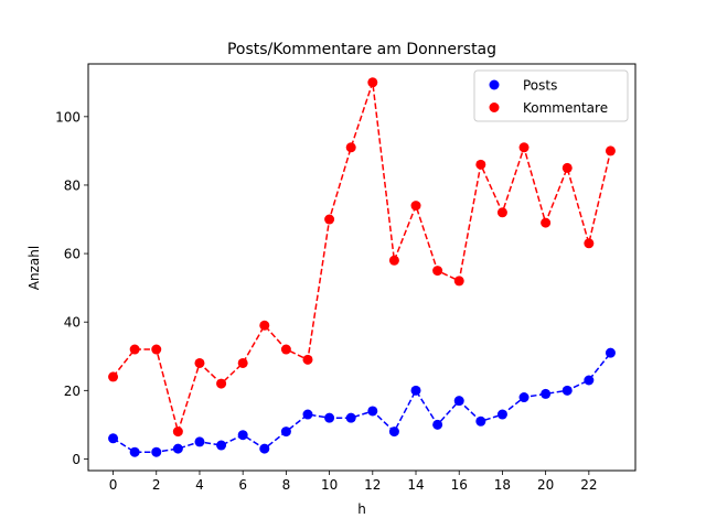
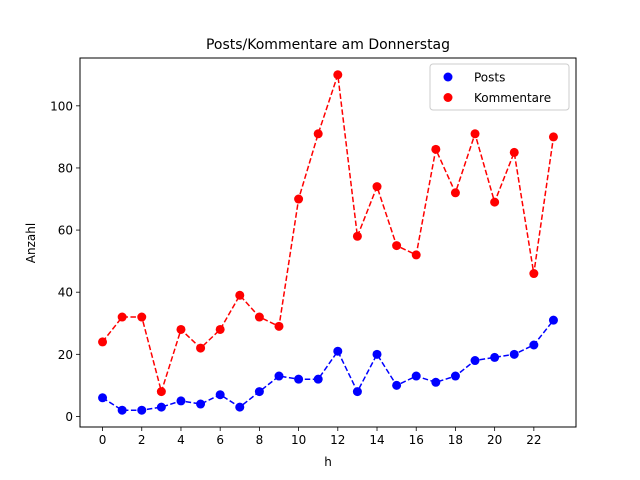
Posts/12: 14 -> 21
Posts/16: 17 -> 13
Kommentare/22: 63 -> 46
